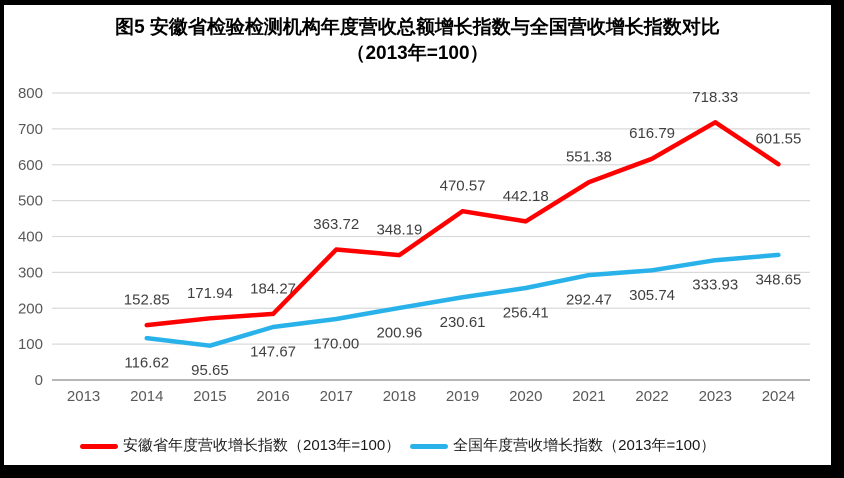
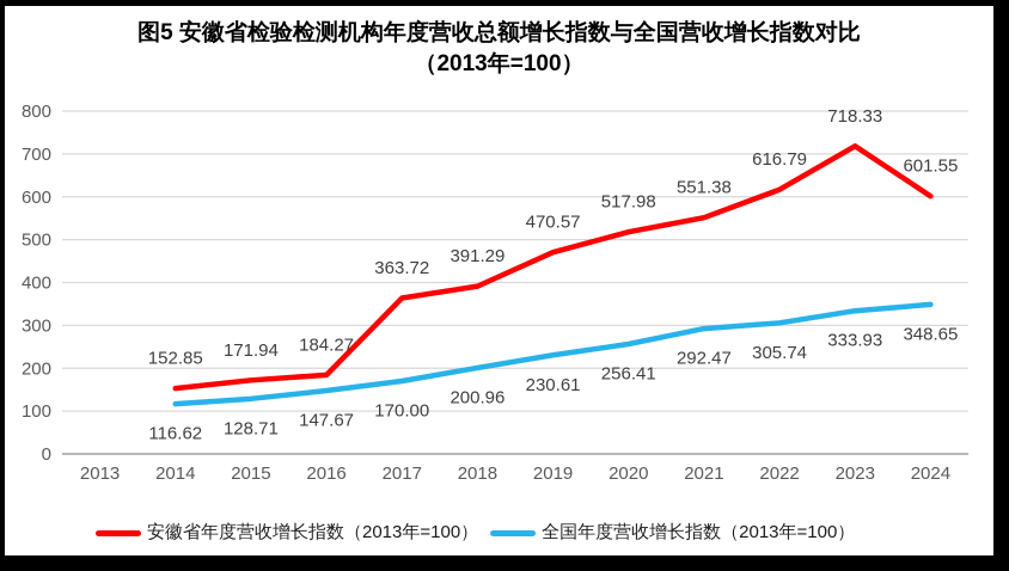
全国年度营收增长指数（2013年=100）/2015: 95.65 -> 128.71
安徽省年度营收增长指数（2013年=100）/2018: 348.19 -> 391.29
安徽省年度营收增长指数（2013年=100）/2020: 442.18 -> 517.98
